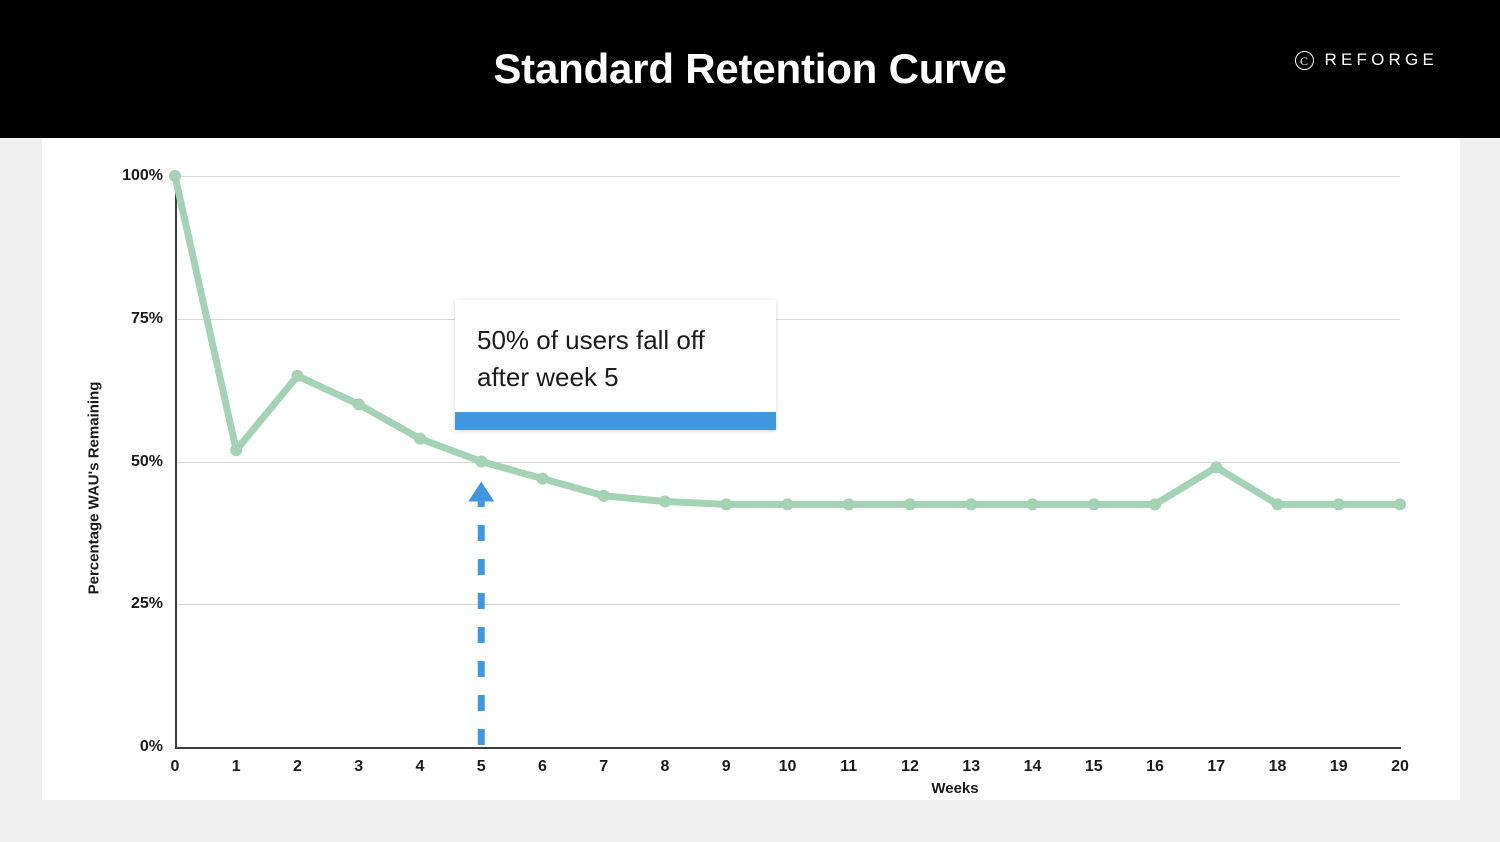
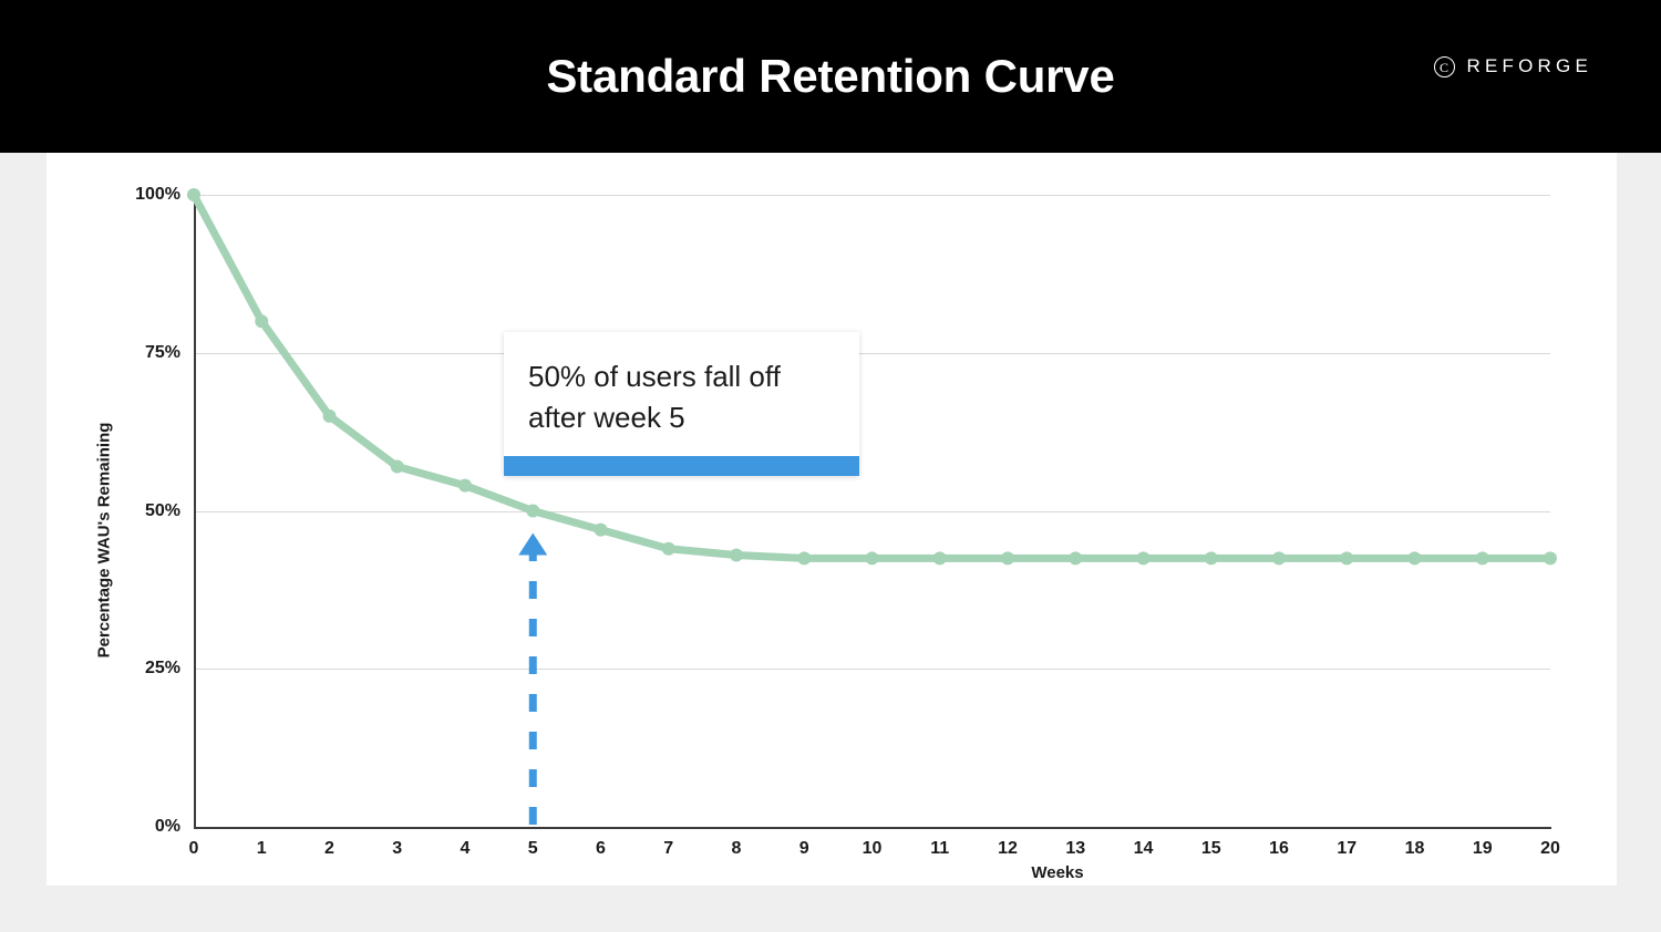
1: 52% -> 80%
3: 60% -> 57%
17: 49% -> 42%
